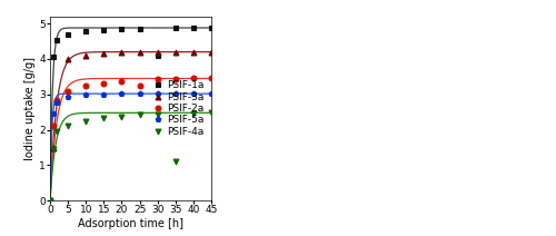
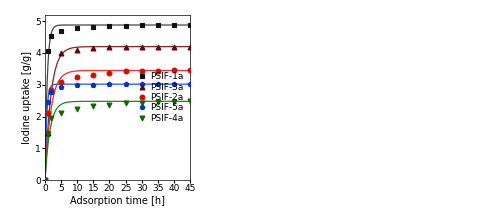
PSIF-2a/25: 3.25 -> 3.42
PSIF-1a/30: 4.10 -> 4.87
PSIF-4a/35: 1.10 -> 2.46
